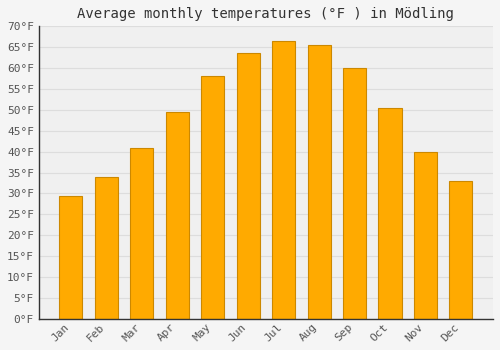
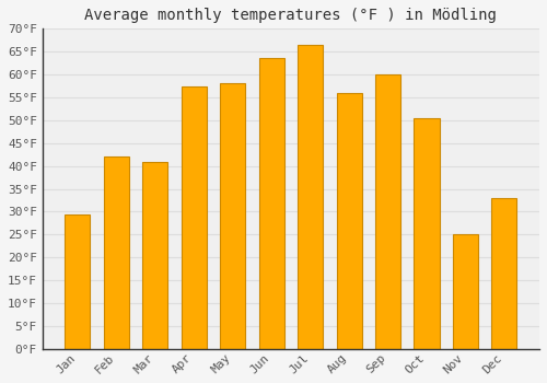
Feb: 34.0°F -> 42.0°F
Apr: 49.5°F -> 57.5°F
Aug: 65.5°F -> 56.0°F
Nov: 40.0°F -> 25.0°F
